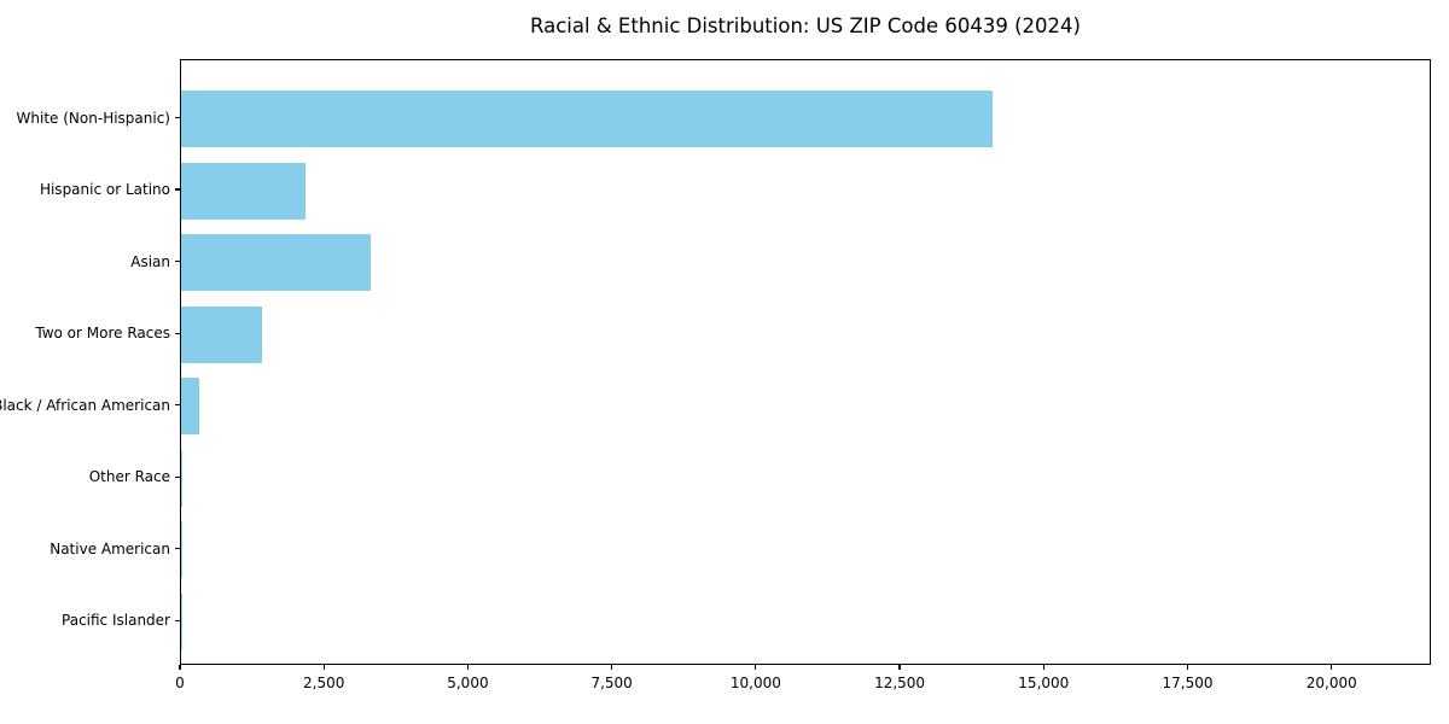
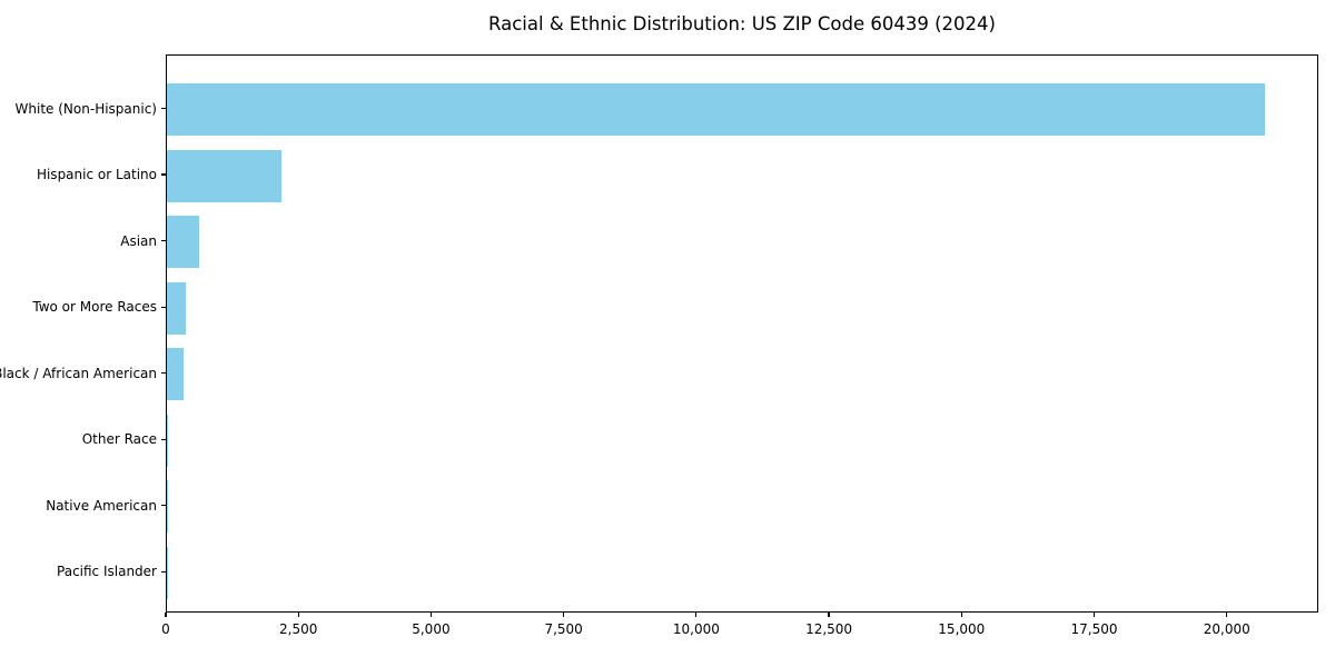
White (Non-Hispanic): 14100 -> 20700
Asian: 3300 -> 600
Two or More Races: 1400 -> 400
